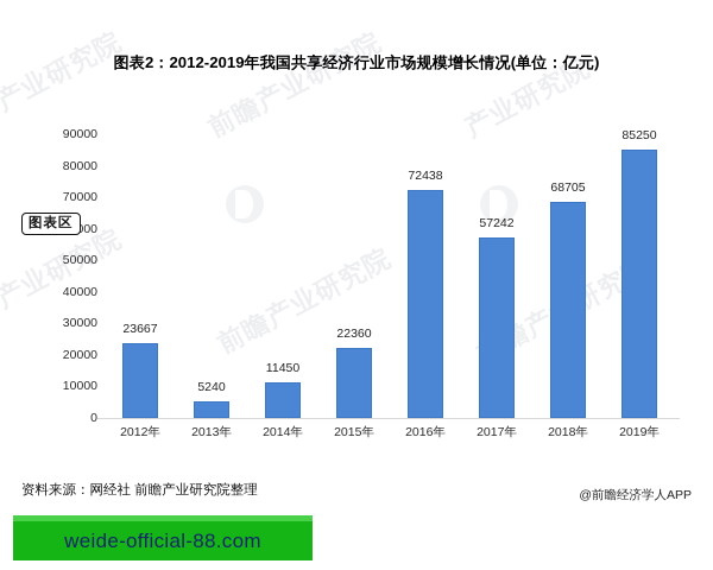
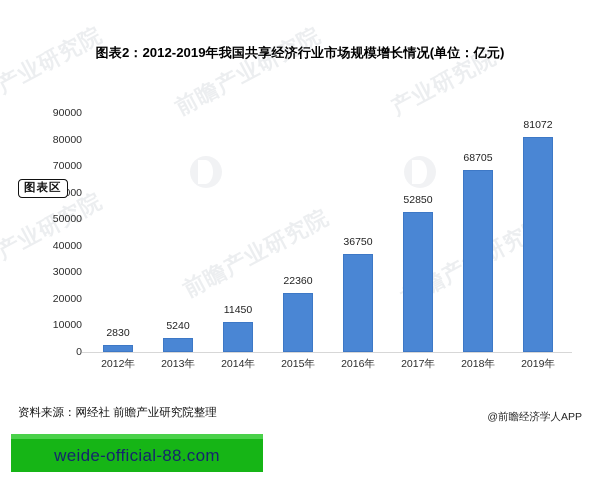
2012年: 23667 -> 2830
2016年: 72438 -> 36750
2017年: 57242 -> 52850
2019年: 85250 -> 81072
